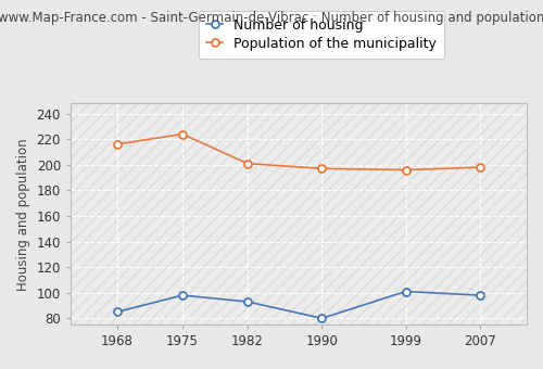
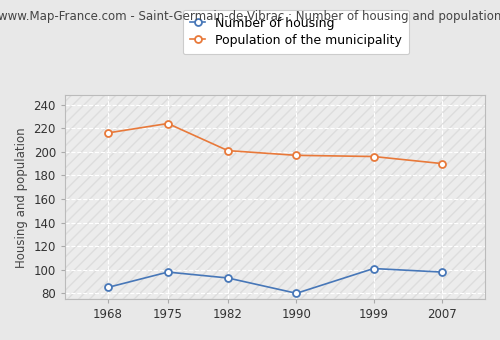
Population of the municipality/2007: 198 -> 190
